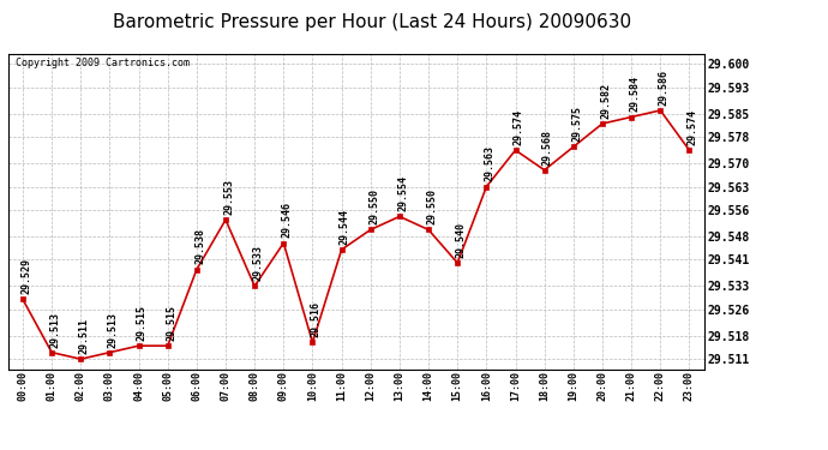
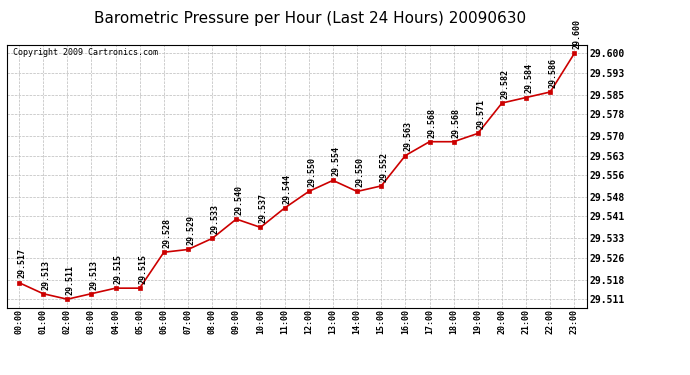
00:00: 29.529 -> 29.517
06:00: 29.538 -> 29.528
07:00: 29.553 -> 29.529
09:00: 29.546 -> 29.540
10:00: 29.516 -> 29.537
15:00: 29.540 -> 29.552
17:00: 29.574 -> 29.568
19:00: 29.575 -> 29.571
23:00: 29.574 -> 29.600
